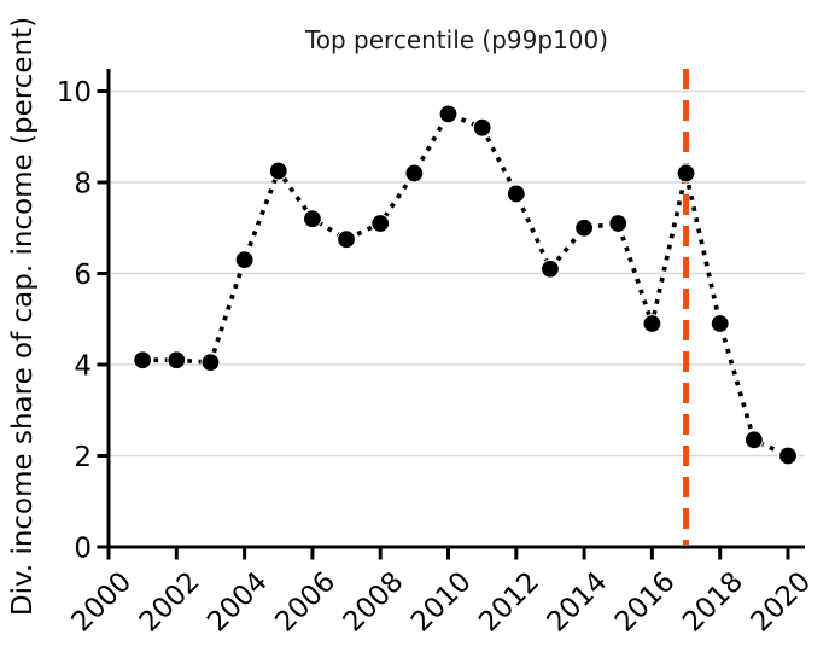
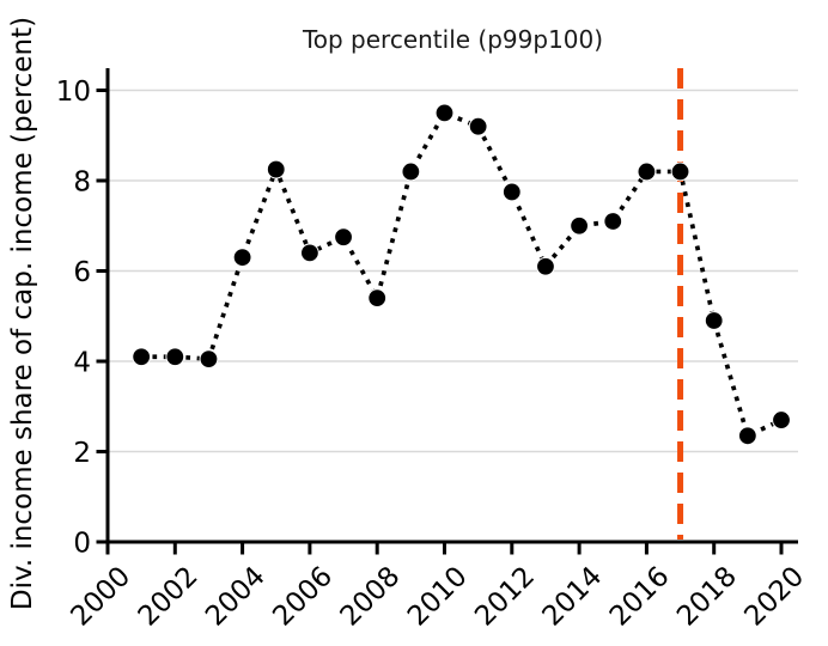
2006: 7.2 -> 6.4
2008: 7.1 -> 5.4
2016: 4.9 -> 8.2
2020: 2.0 -> 2.7
